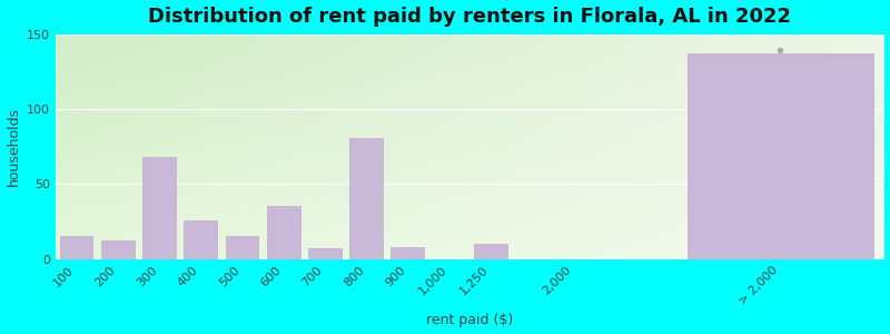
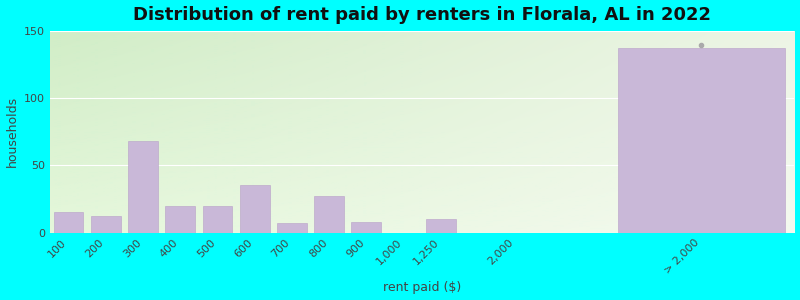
400: 26 -> 20
500: 15 -> 20
800: 81 -> 27
